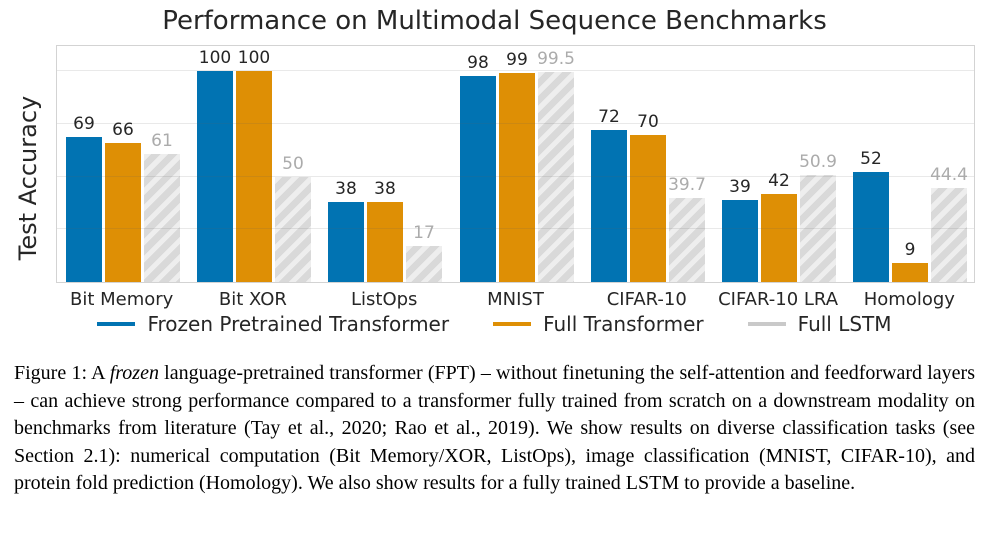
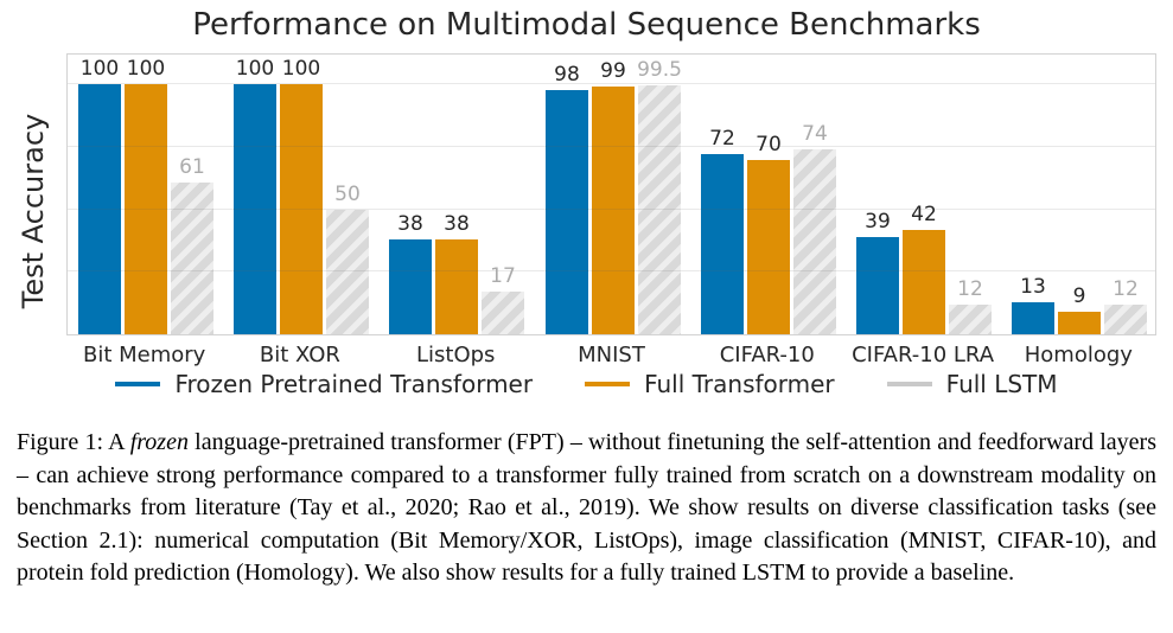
Frozen Pretrained Transformer/Bit Memory: 69 -> 100
Full Transformer/Bit Memory: 66 -> 100
Full LSTM/CIFAR-10: 39.7 -> 74
Full LSTM/CIFAR-10 LRA: 50.9 -> 12
Frozen Pretrained Transformer/Homology: 52 -> 13
Full LSTM/Homology: 44.4 -> 12
